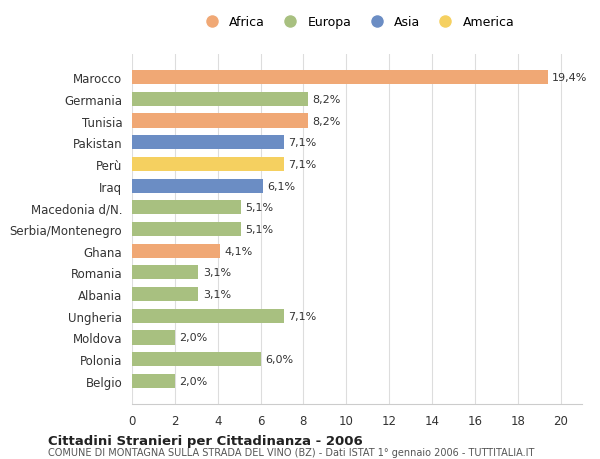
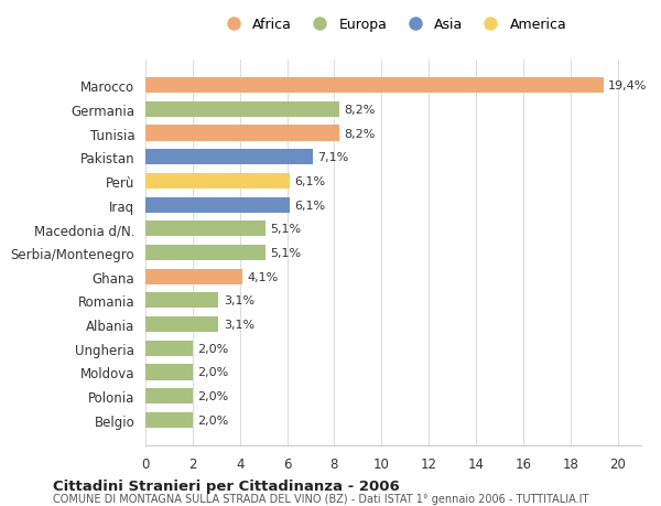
Perù: 7,1% -> 6,1%
Ungheria: 7,1% -> 2,0%
Polonia: 6,0% -> 2,0%
